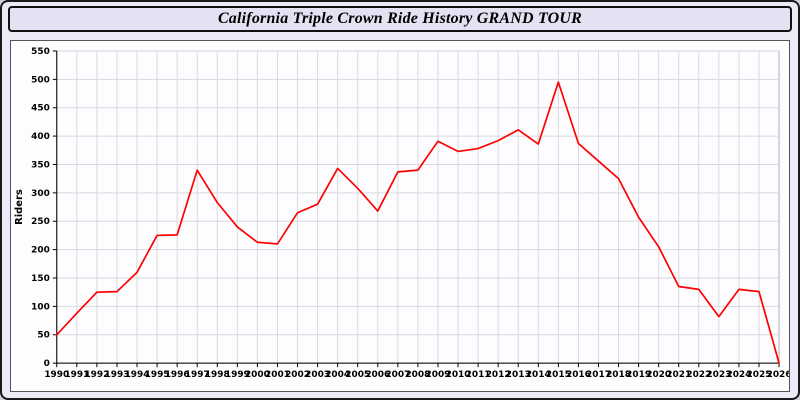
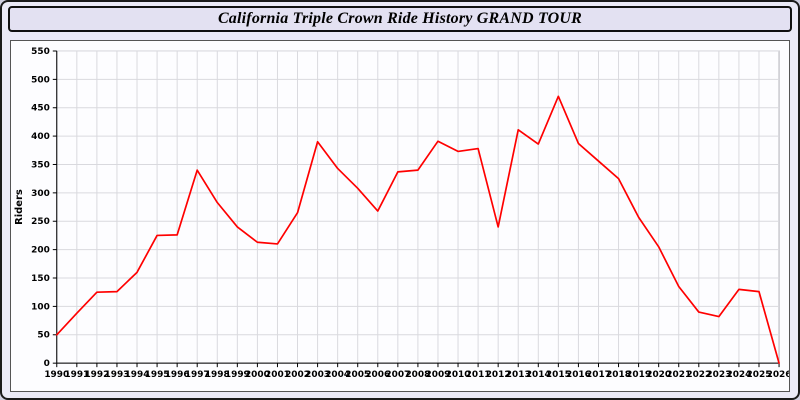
2003: 280 -> 390
2012: 390 -> 240
2015: 500 -> 470
2022: 130 -> 90
